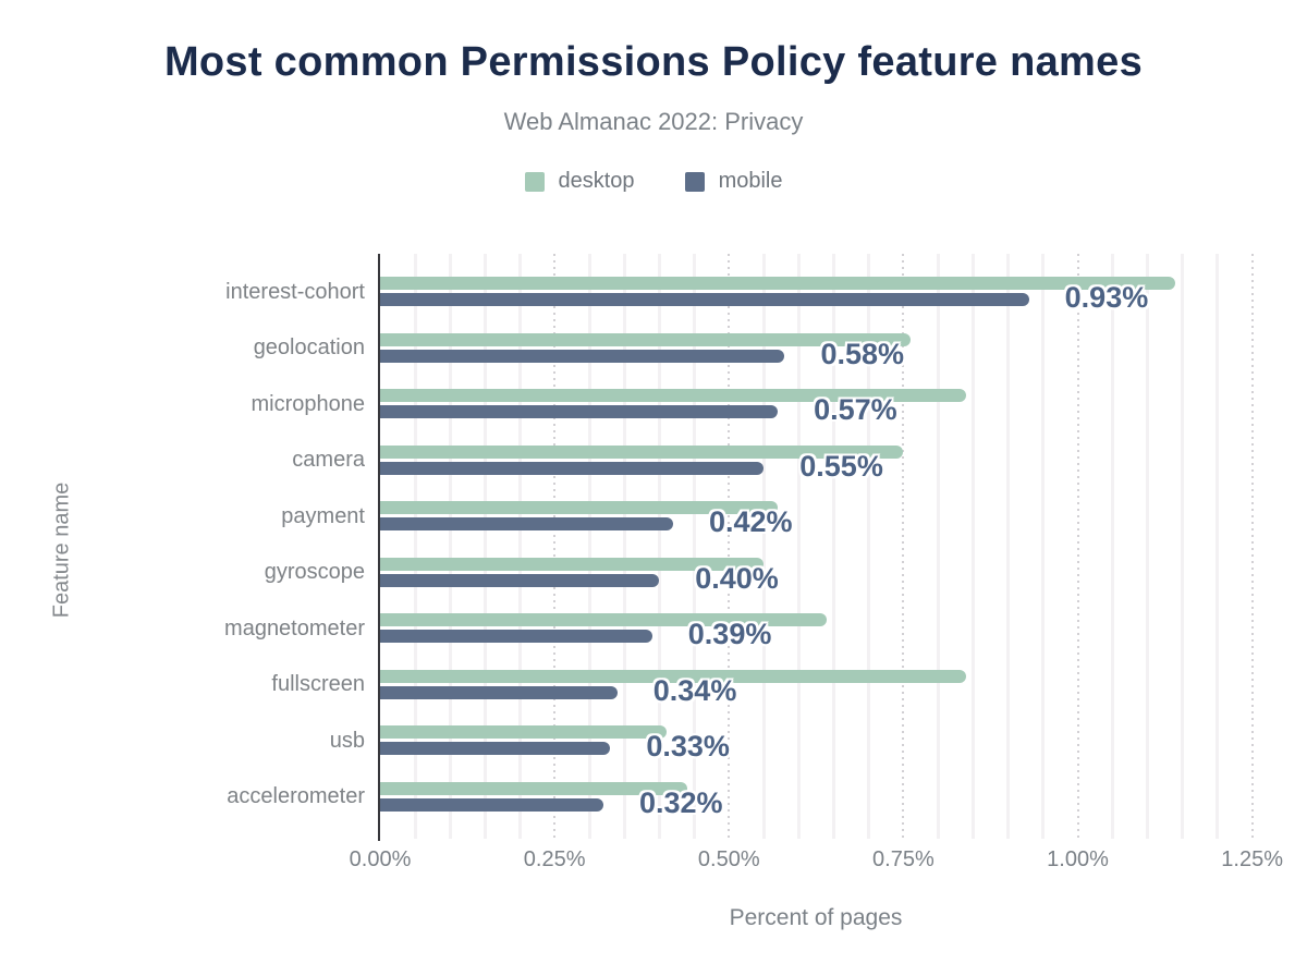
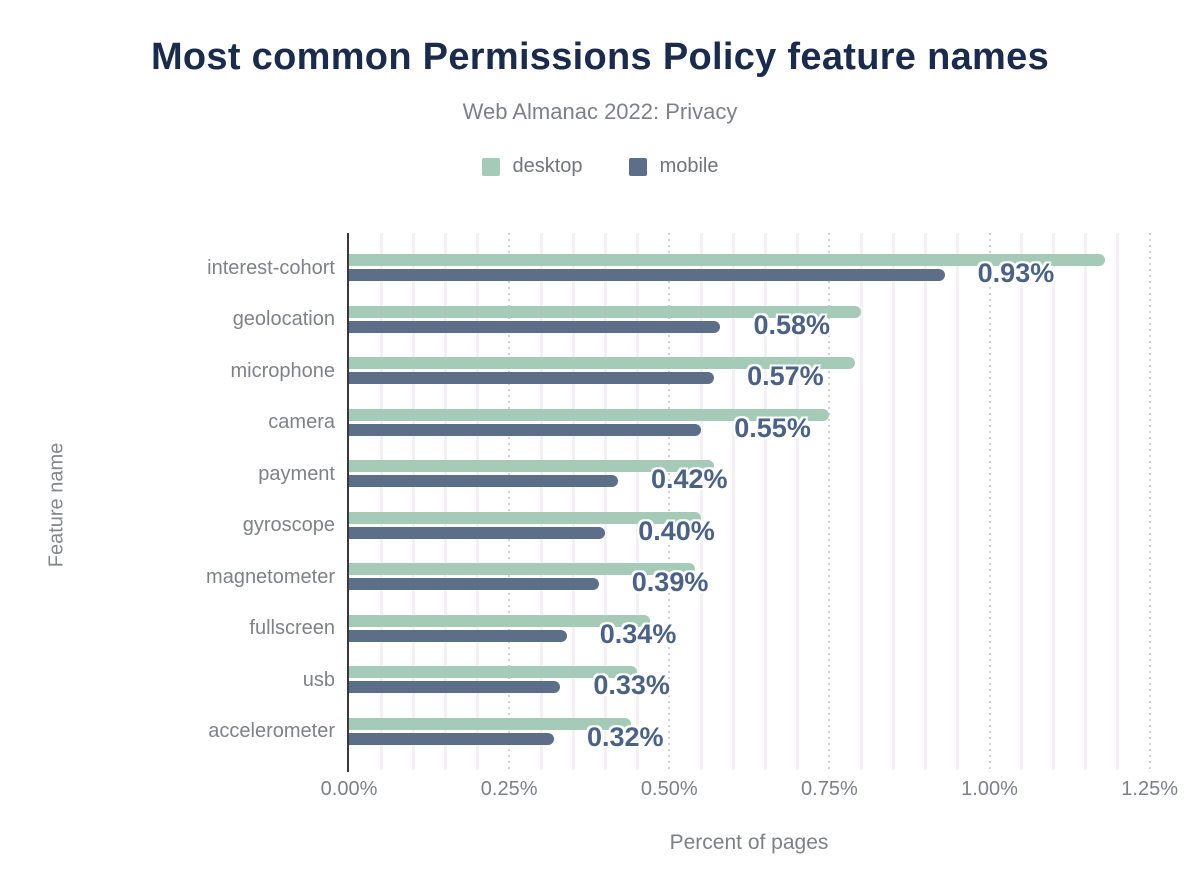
desktop/interest-cohort: 1.14% -> 1.18%
desktop/geolocation: 0.76% -> 0.80%
desktop/microphone: 0.84% -> 0.79%
desktop/magnetometer: 0.64% -> 0.54%
desktop/fullscreen: 0.84% -> 0.47%
desktop/usb: 0.41% -> 0.45%
